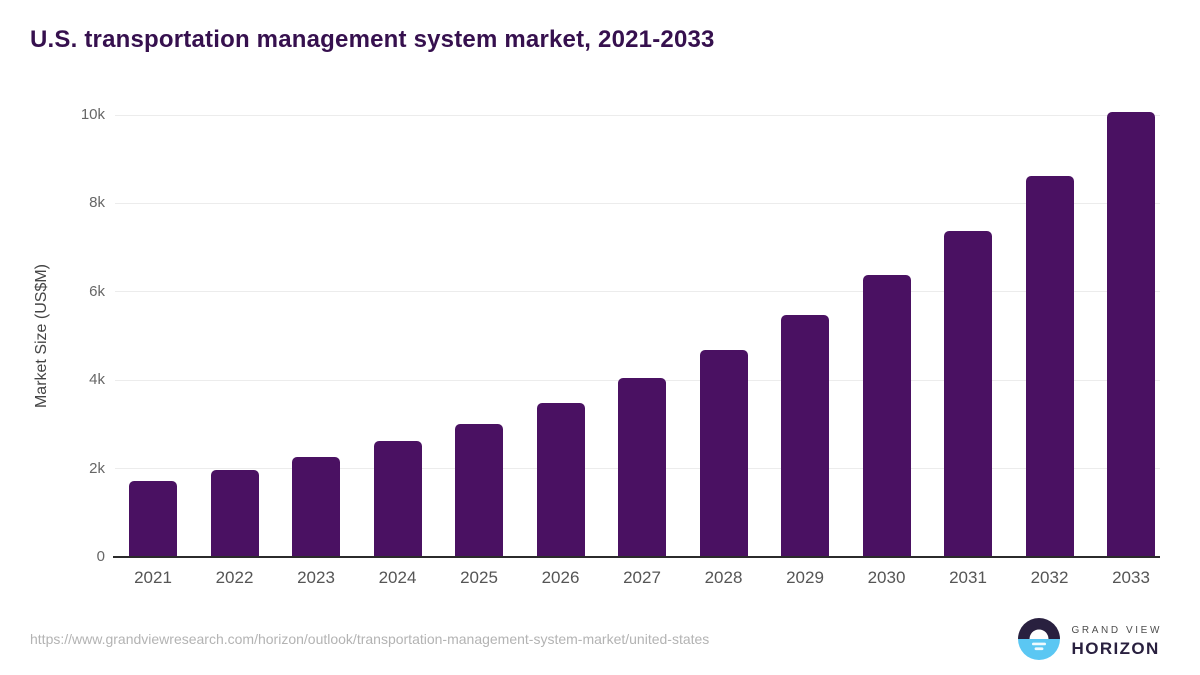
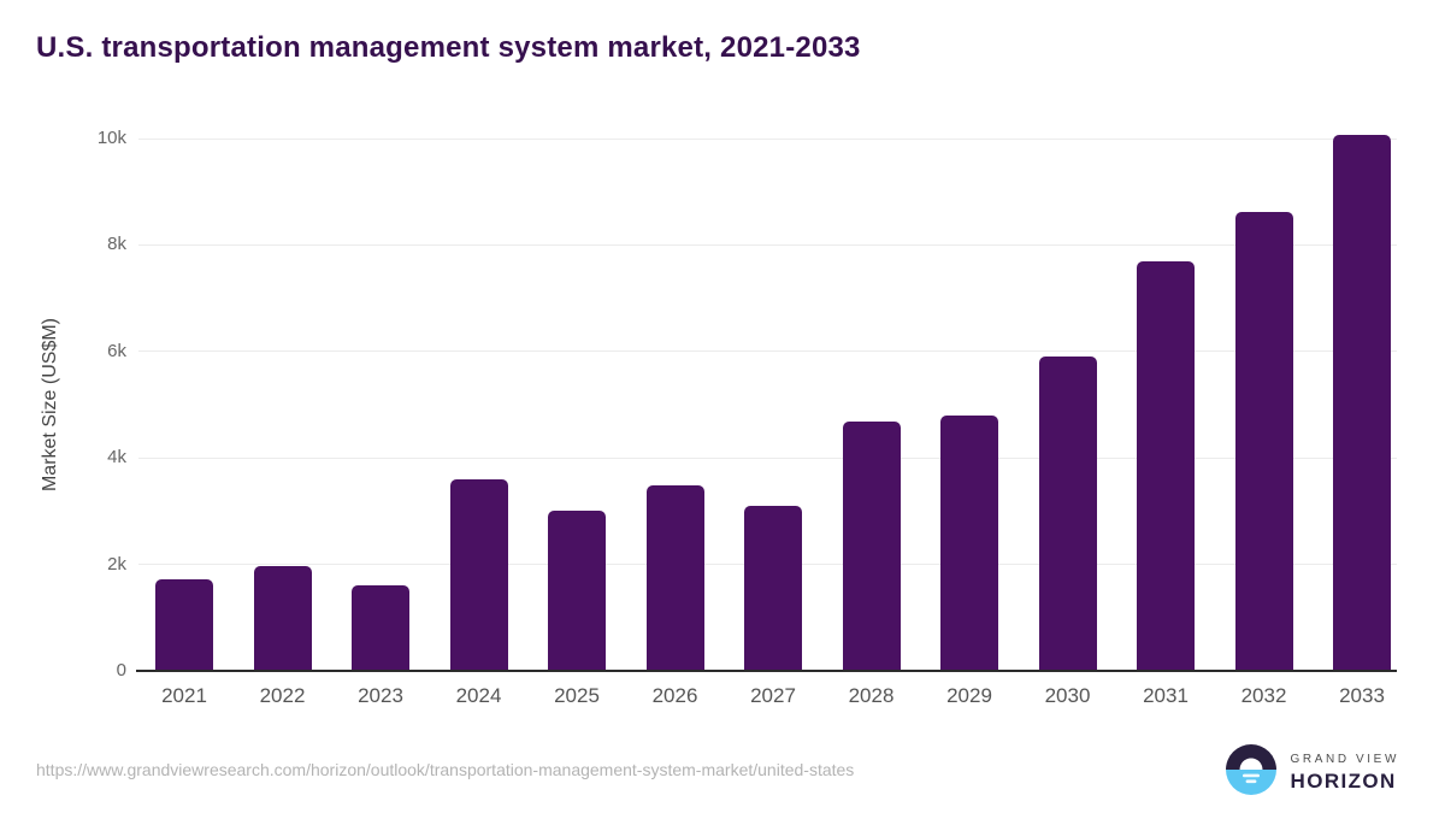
2023: 2.3k -> 1.6k
2024: 2.6k -> 3.6k
2027: 4.0k -> 3.1k
2029: 5.5k -> 4.8k
2030: 6.4k -> 5.9k
2031: 7.4k -> 7.7k
